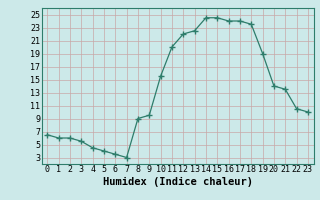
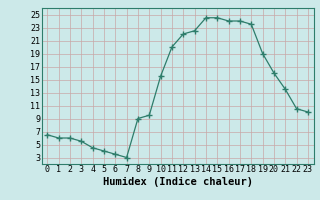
20: 14.0 -> 16.0
